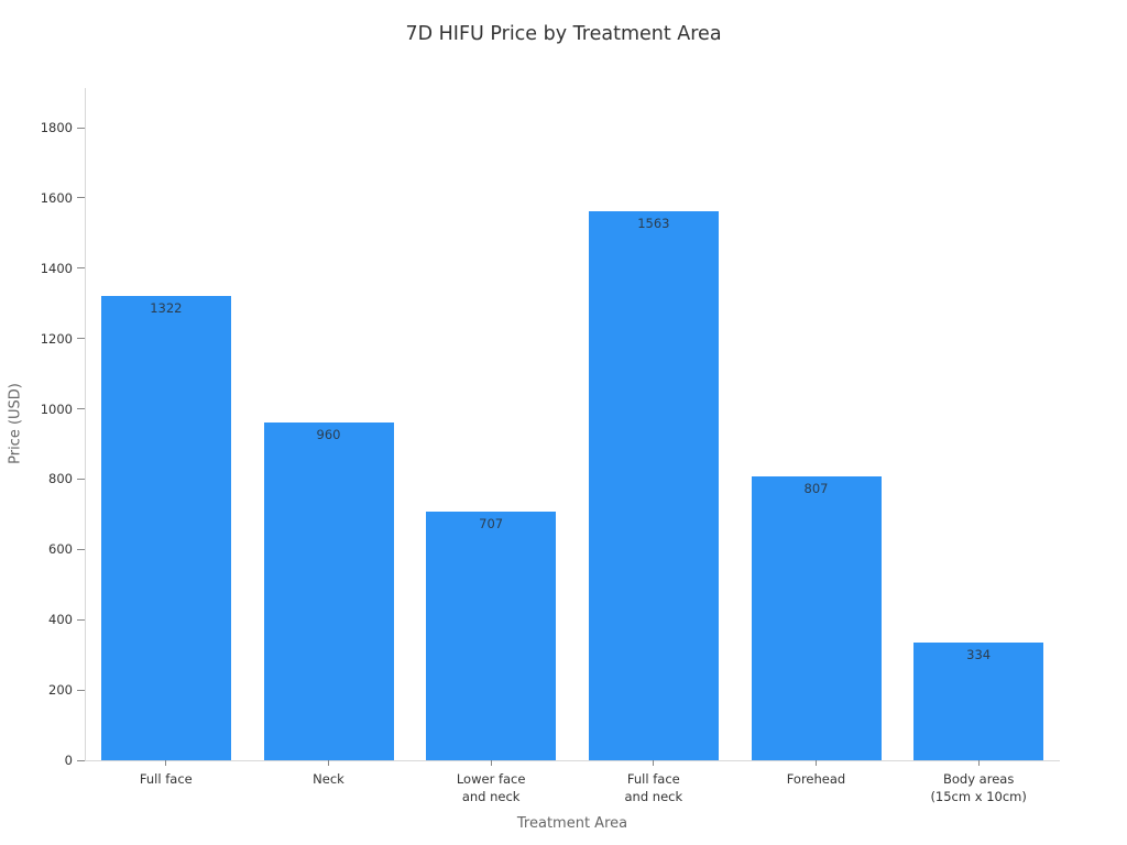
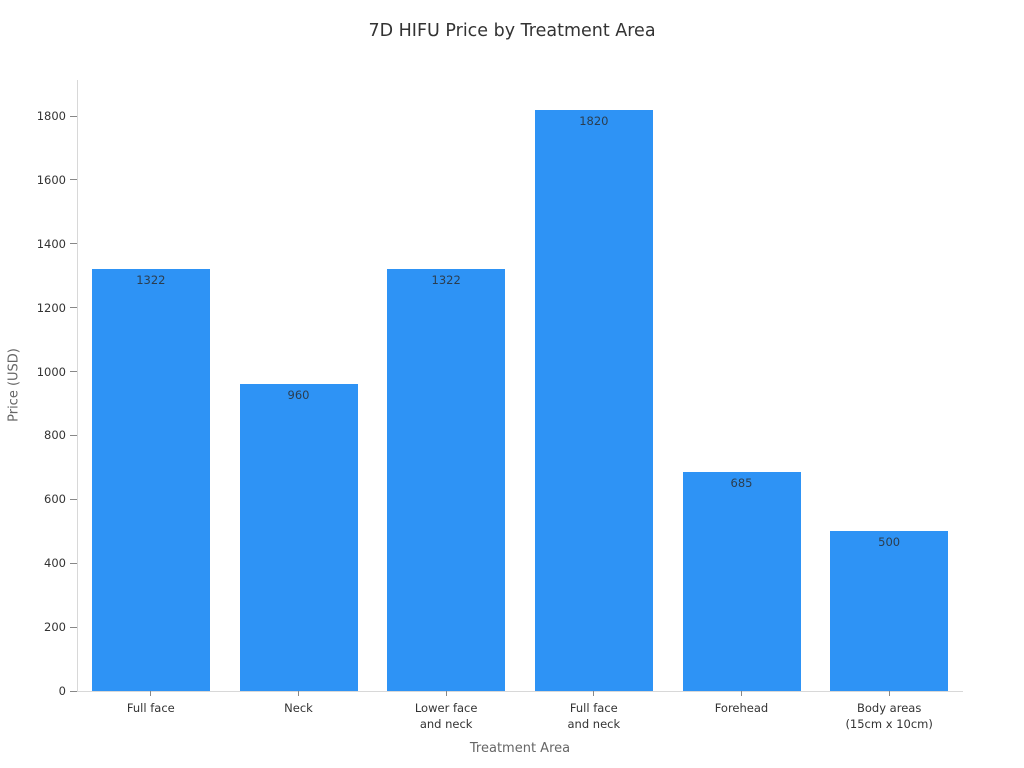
Lower face and neck: 707 -> 1322
Full face and neck: 1563 -> 1820
Forehead: 807 -> 685
Body areas (15cm x 10cm): 334 -> 500
